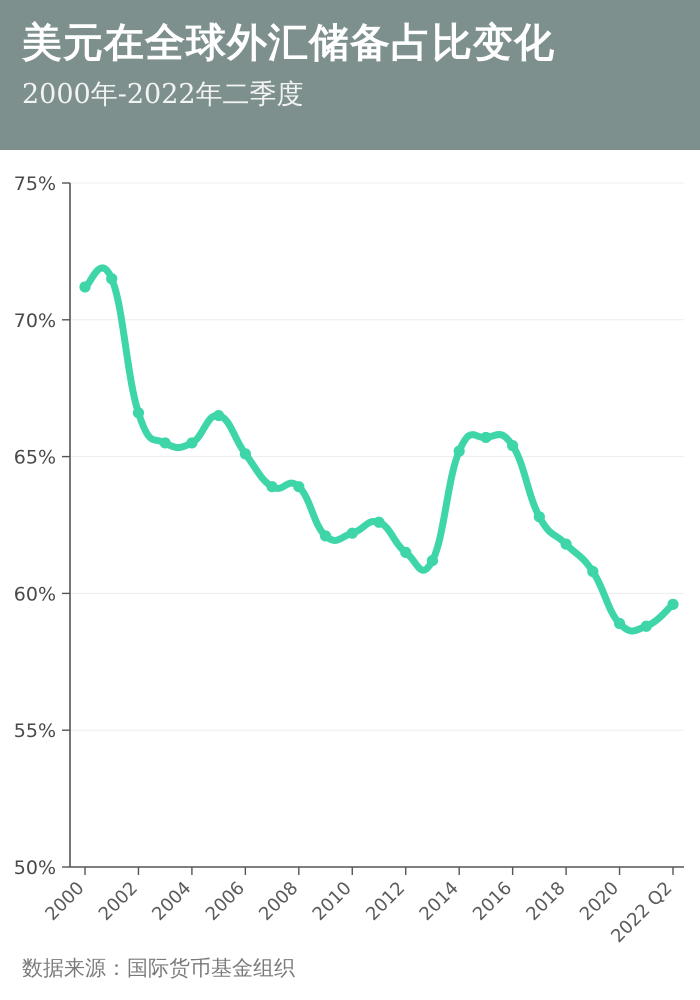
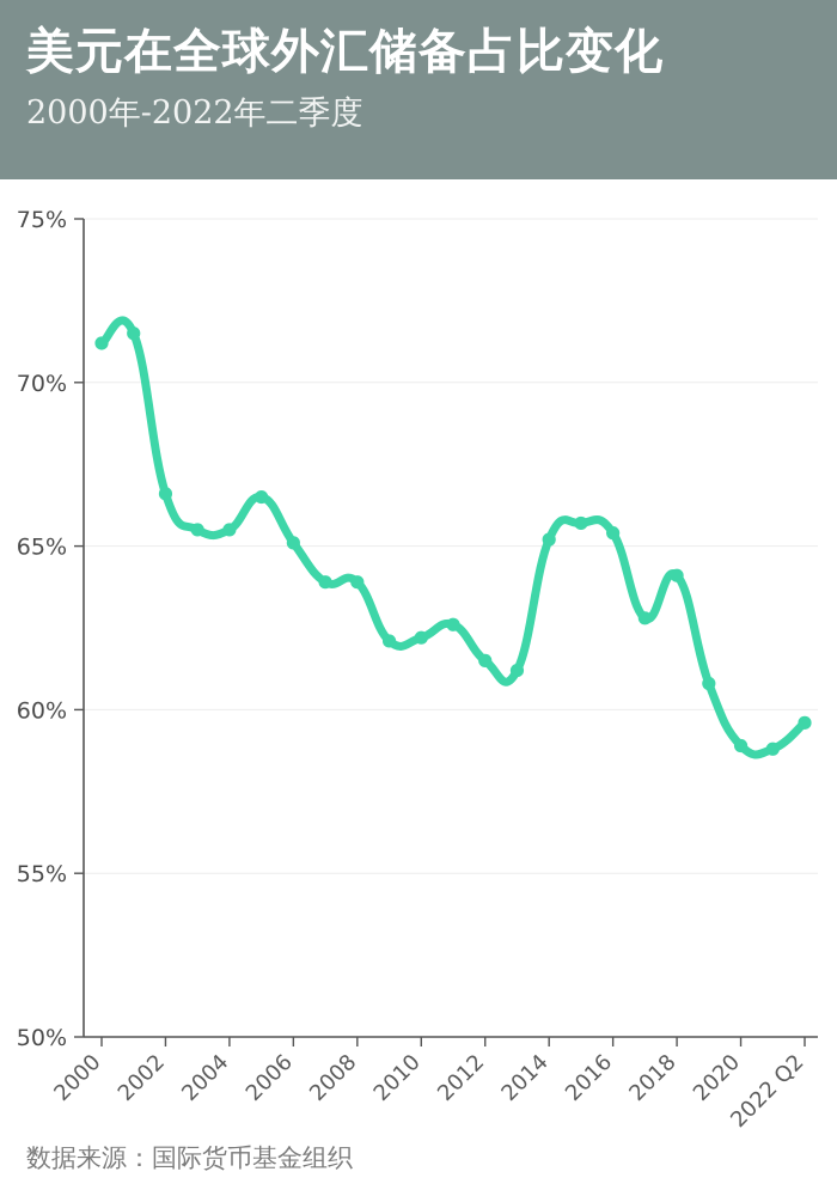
2018: 61.8% -> 64.1%
